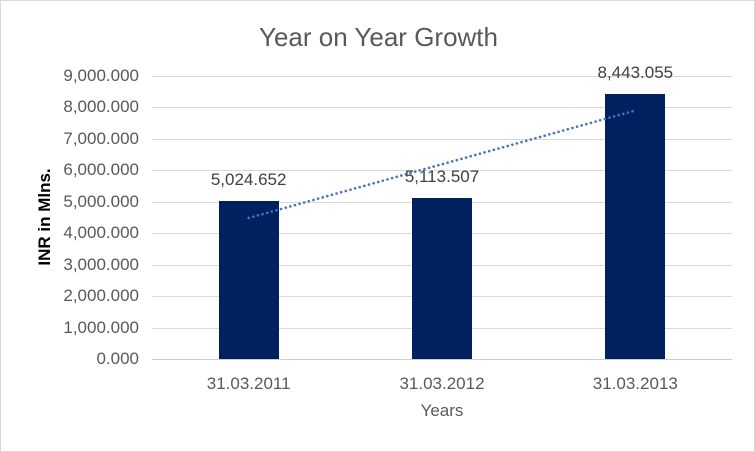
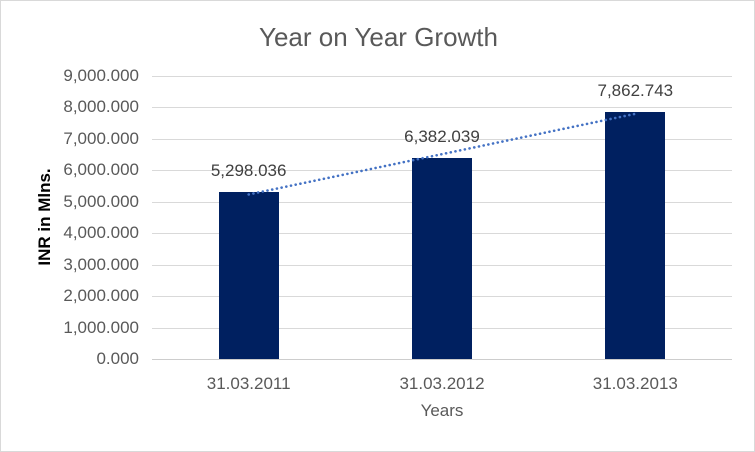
31.03.2011: 5,024.652 -> 5,298.036
31.03.2012: 5,113.507 -> 6,382.039
31.03.2013: 8,443.055 -> 7,862.743
